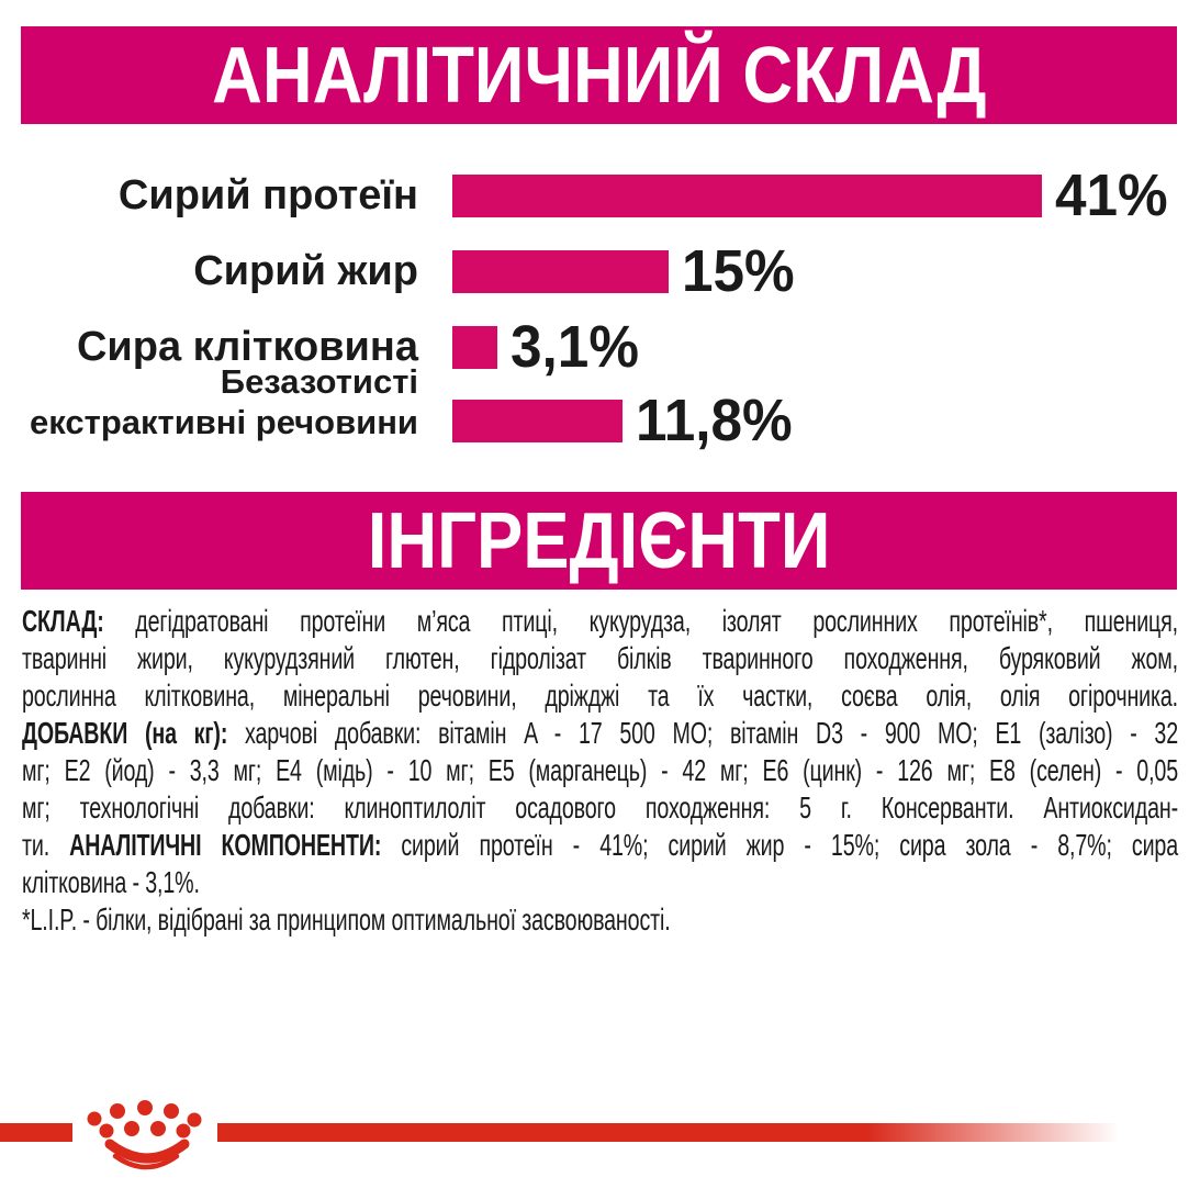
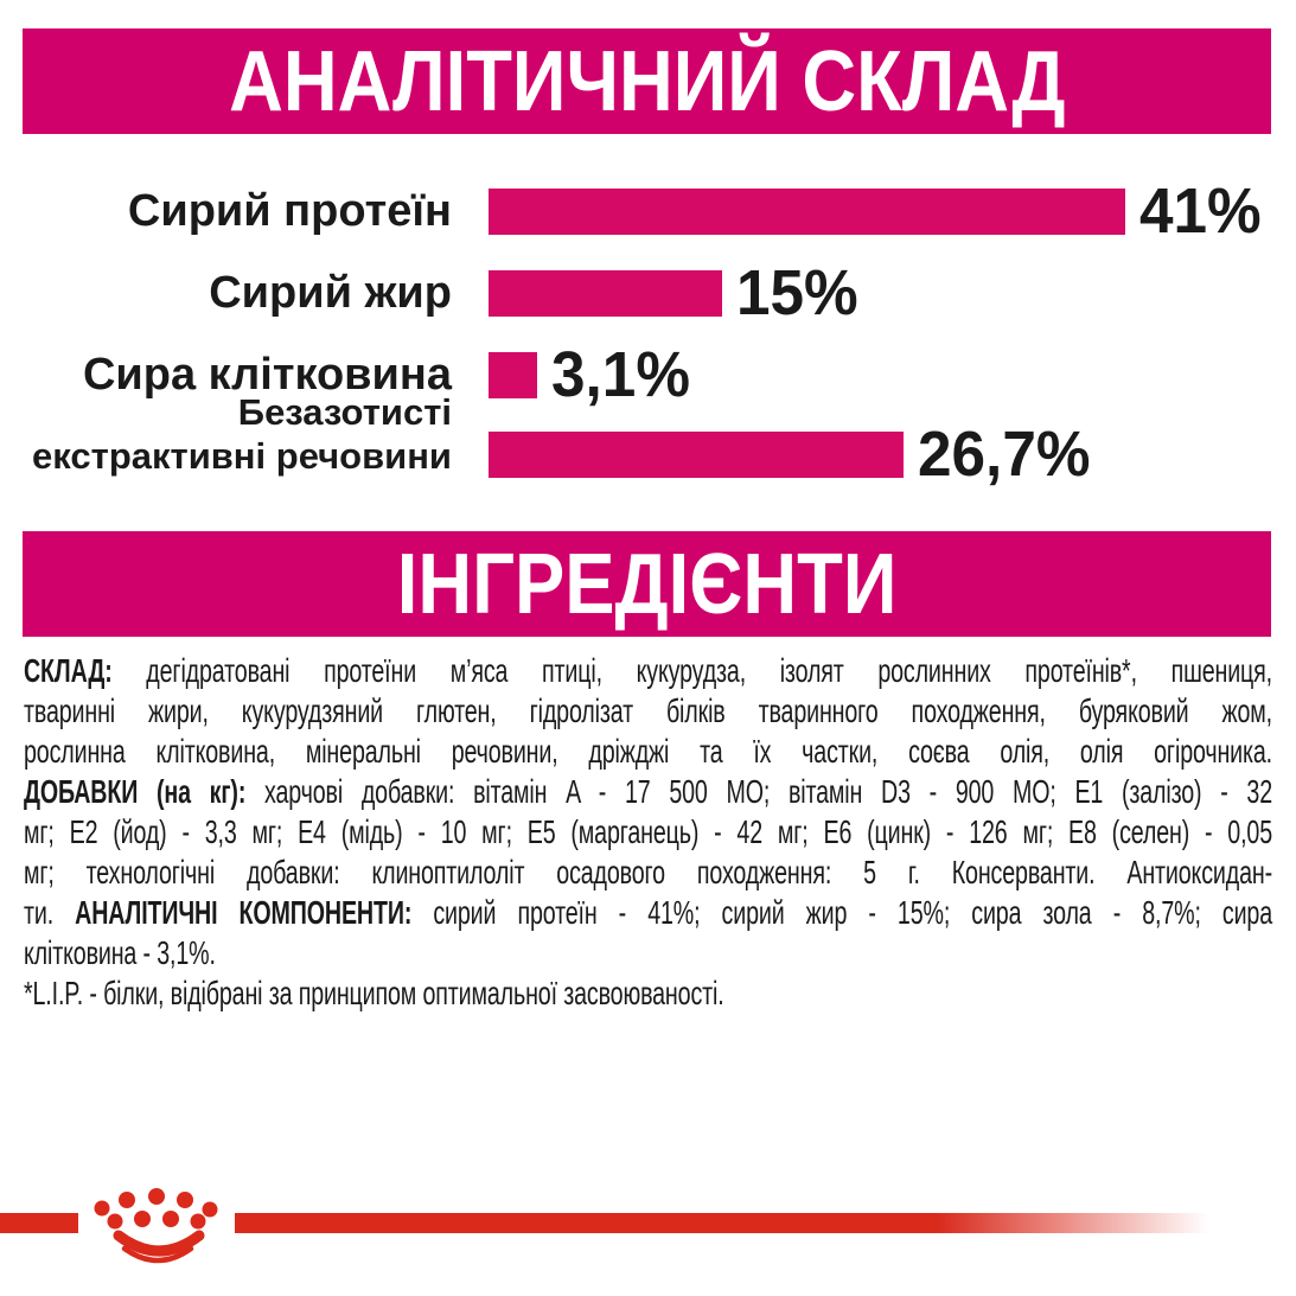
Безазотисті екстрактивні речовини: 11,8% -> 26,7%
